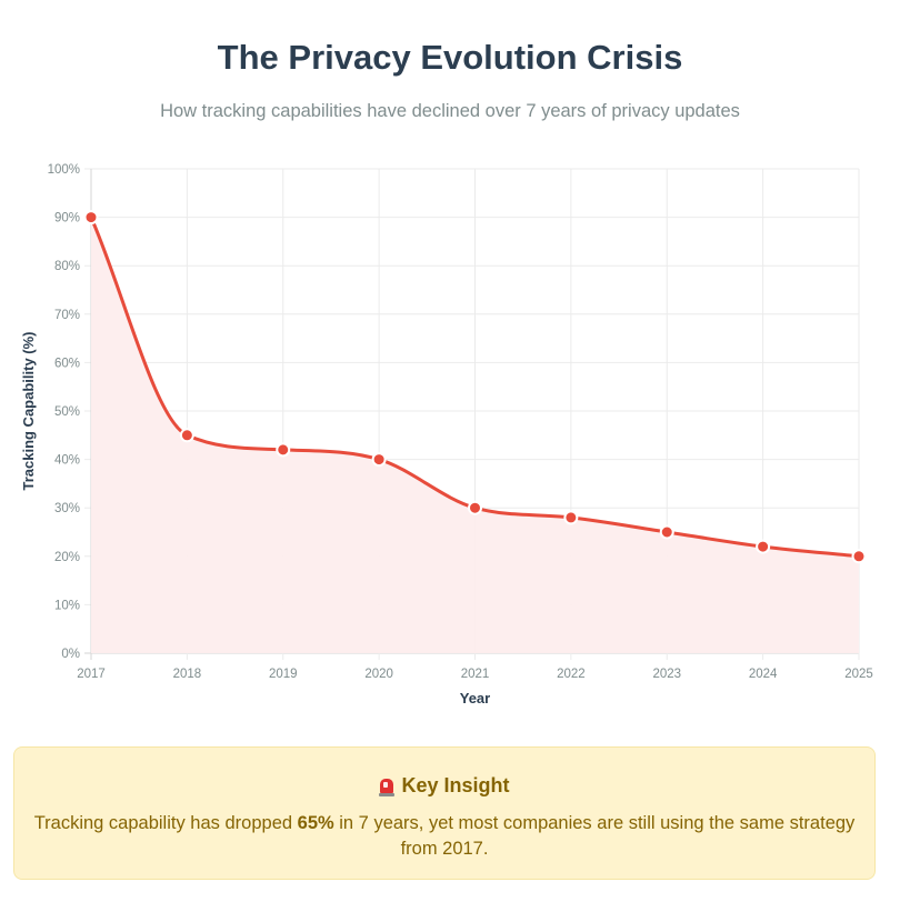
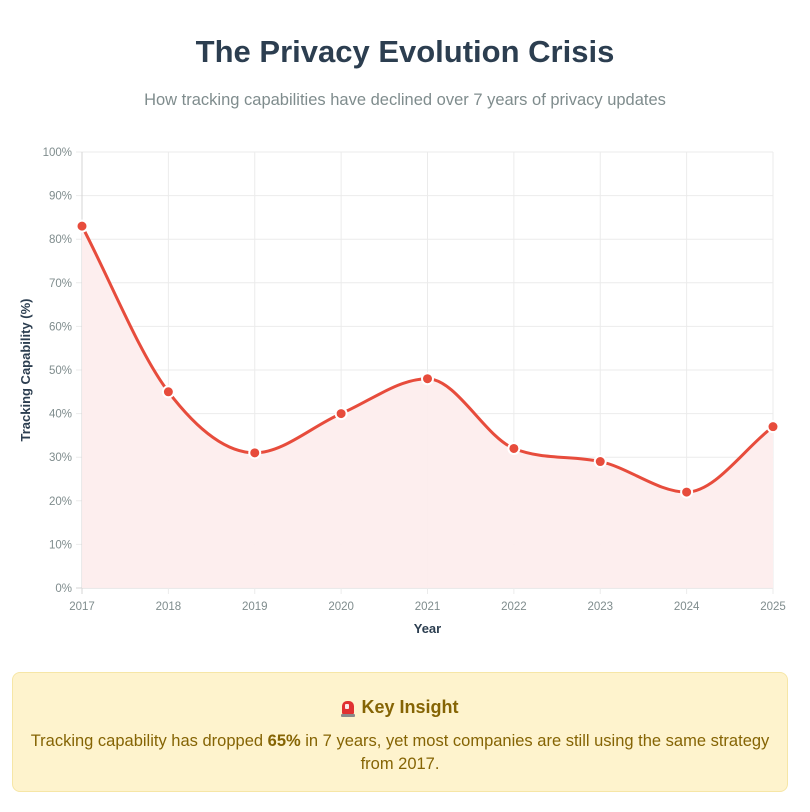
2017: 90% -> 83%
2019: 42% -> 31%
2021: 30% -> 48%
2022: 28% -> 32%
2023: 25% -> 29%
2025: 20% -> 37%
